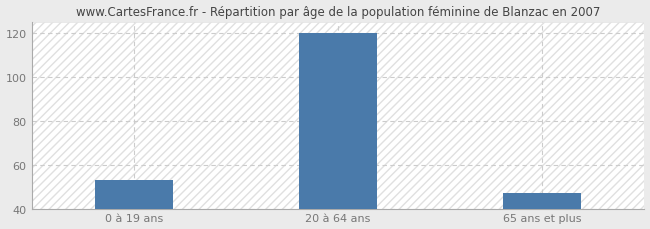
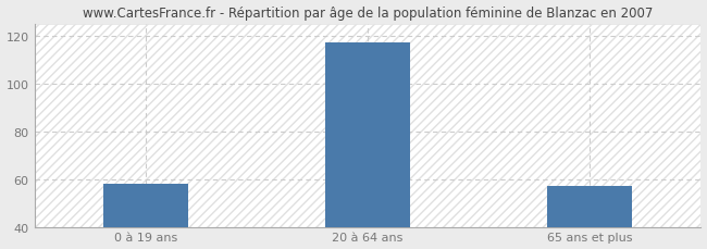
0 à 19 ans: 53 -> 58
20 à 64 ans: 120 -> 117
65 ans et plus: 47 -> 57
